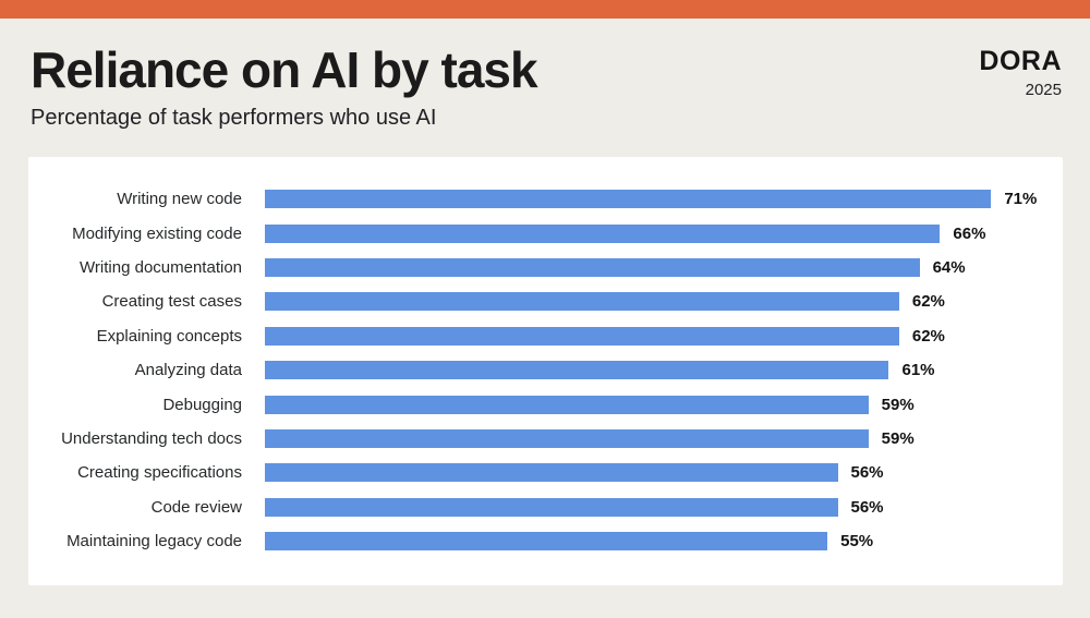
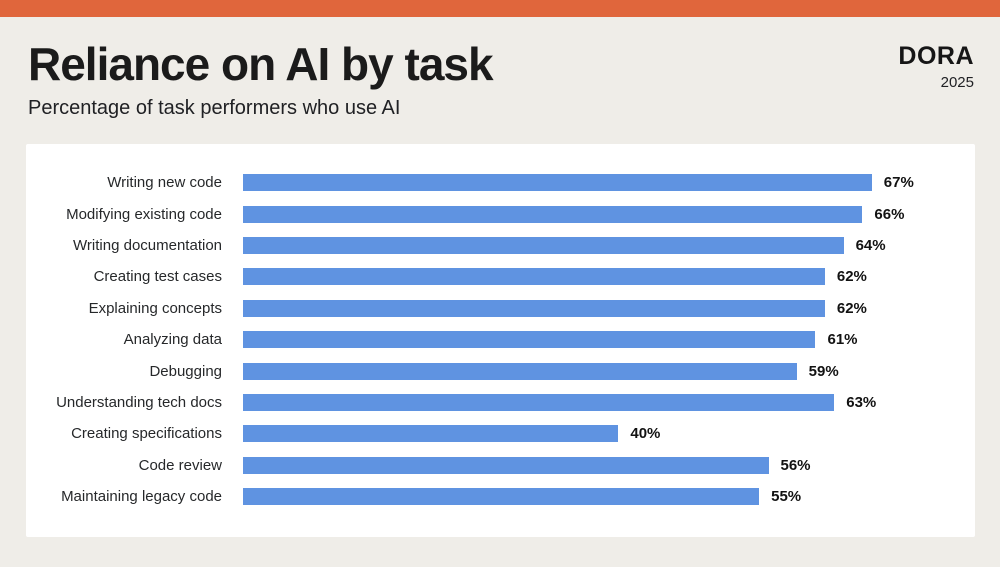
Writing new code: 71% -> 67%
Understanding tech docs: 59% -> 63%
Creating specifications: 56% -> 40%
